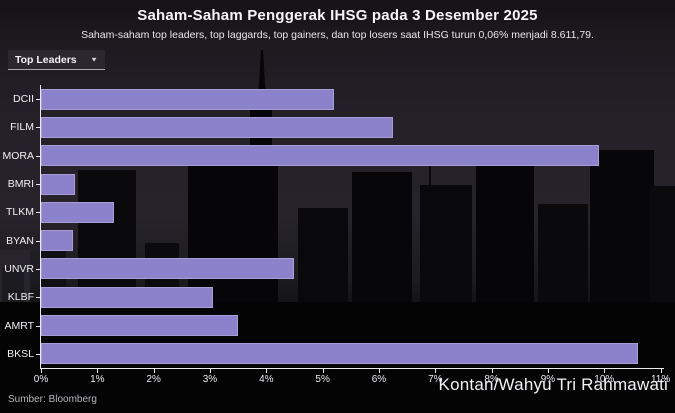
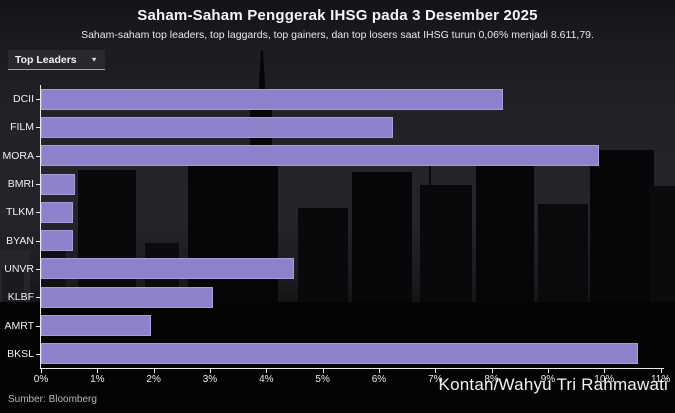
DCII: 5.2% -> 8.2%
TLKM: 1.3% -> 0.6%
AMRT: 3.5% -> 1.9%
